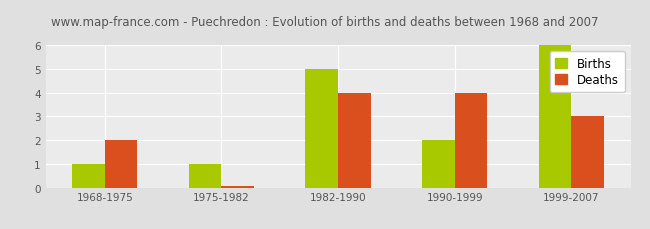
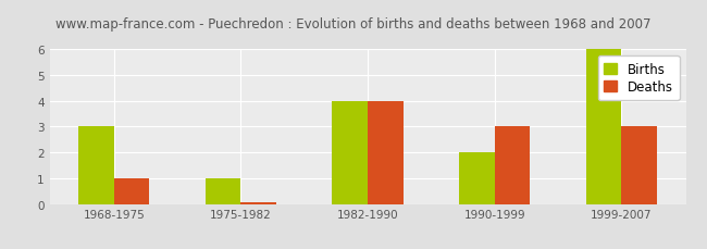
Births/1968-1975: 1 -> 3
Deaths/1968-1975: 2.00 -> 1.00
Births/1982-1990: 5 -> 4
Deaths/1990-1999: 4.00 -> 3.00
